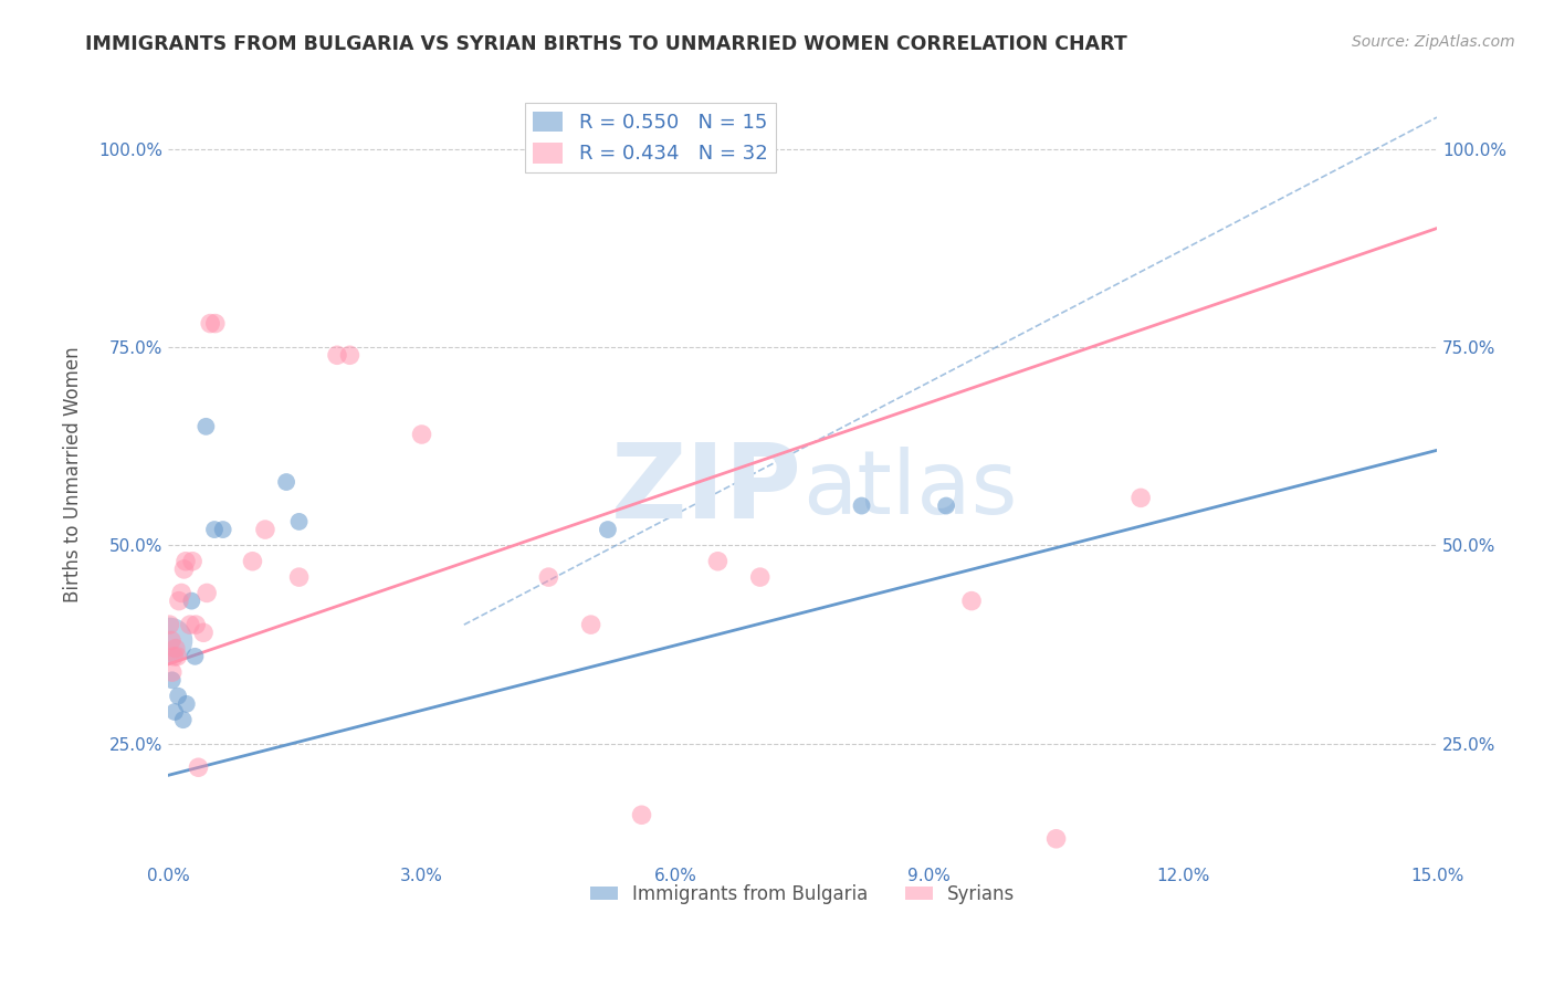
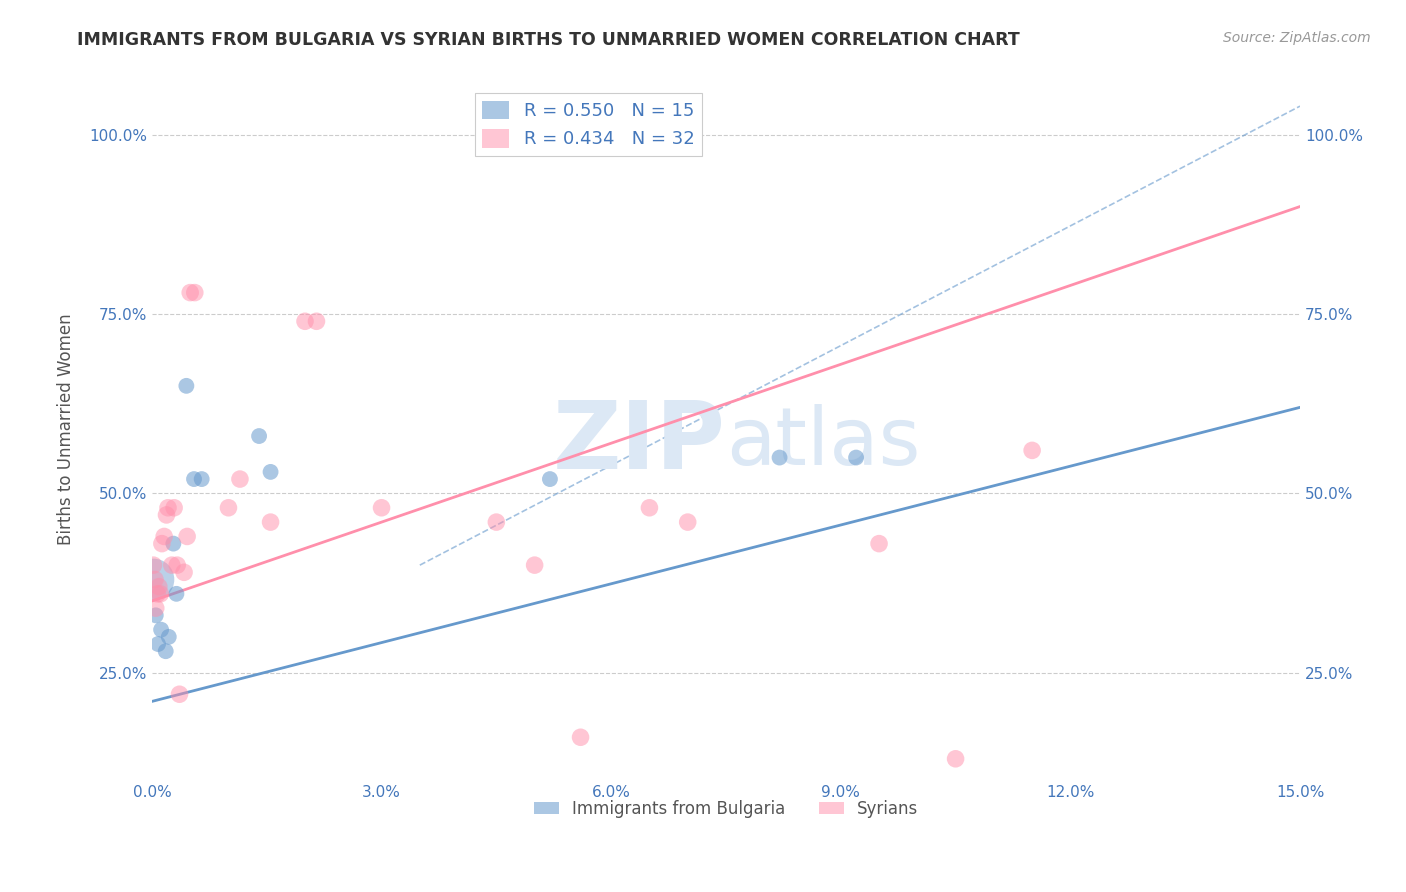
Syrians/3.0%: 64% -> 48%
